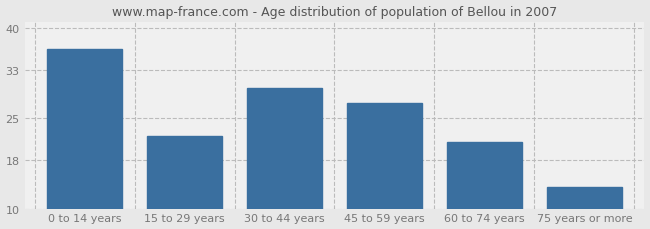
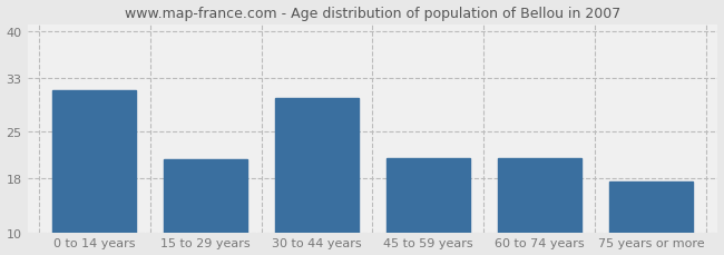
0 to 14 years: 36.5 -> 31.2
15 to 29 years: 22.0 -> 20.8
45 to 59 years: 27.5 -> 21.0
75 years or more: 13.5 -> 17.6
